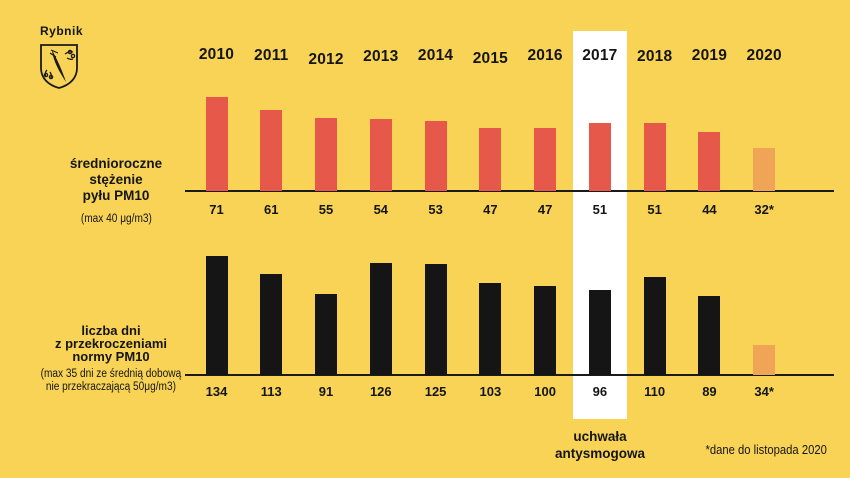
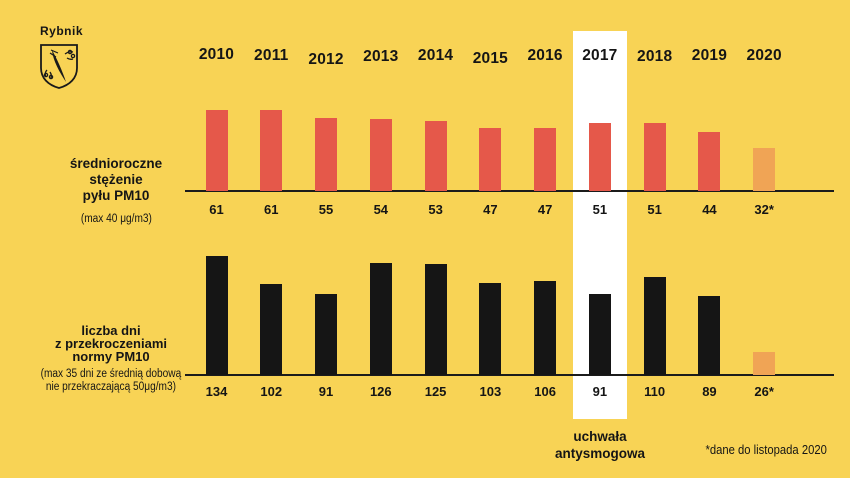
średnioroczne stężenie pyłu PM10/2010: 71 -> 61
liczba dni z przekroczeniami normy PM10/2011: 113 -> 102
liczba dni z przekroczeniami normy PM10/2016: 100 -> 106
liczba dni z przekroczeniami normy PM10/2017: 96 -> 91
liczba dni z przekroczeniami normy PM10/2020: 34 -> 26
